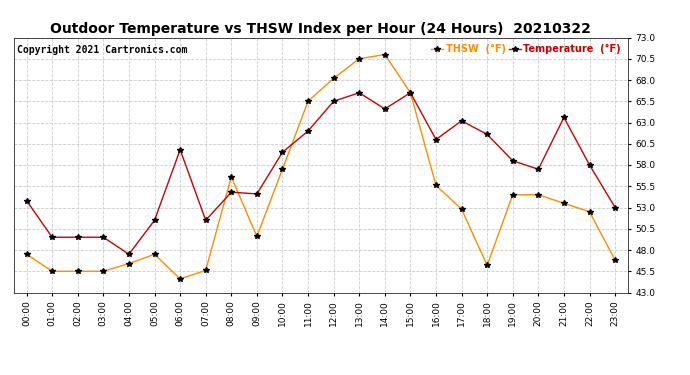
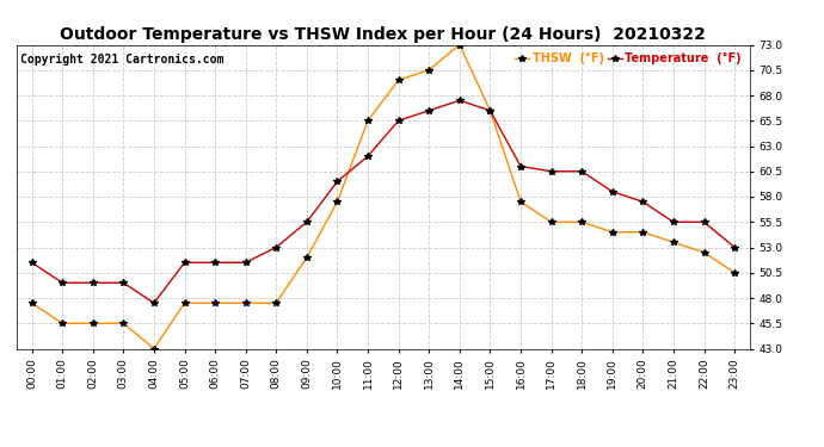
Temperature (°F)/00:00: 53.8 -> 51.5
THSW (°F)/04:00: 46.4 -> 43.0
Temperature (°F)/06:00: 59.8 -> 51.5
THSW (°F)/06:00: 44.6 -> 47.5
THSW (°F)/07:00: 45.6 -> 47.5
Temperature (°F)/08:00: 54.8 -> 53.0
THSW (°F)/08:00: 56.6 -> 47.5
Temperature (°F)/09:00: 54.6 -> 55.5
THSW (°F)/09:00: 49.6 -> 52.0
THSW (°F)/12:00: 68.2 -> 69.5
Temperature (°F)/14:00: 64.6 -> 67.5
THSW (°F)/14:00: 71.0 -> 73.0
THSW (°F)/16:00: 55.6 -> 57.5
Temperature (°F)/17:00: 63.2 -> 60.5
THSW (°F)/17:00: 52.8 -> 55.5
Temperature (°F)/18:00: 61.6 -> 60.5
THSW (°F)/18:00: 46.2 -> 55.5
Temperature (°F)/21:00: 63.6 -> 55.5
Temperature (°F)/22:00: 58.0 -> 55.5
THSW (°F)/23:00: 46.8 -> 50.5
